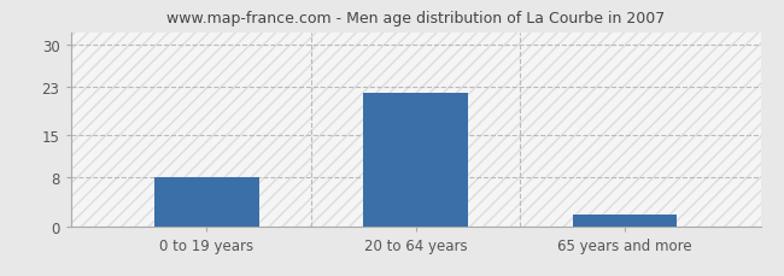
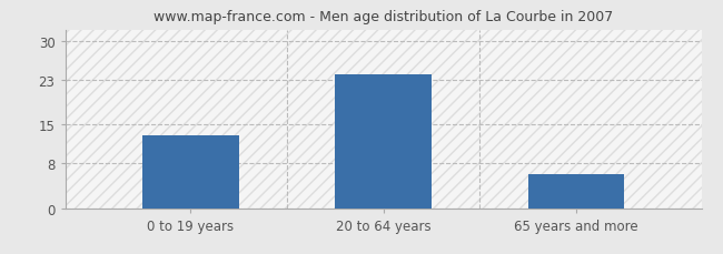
0 to 19 years: 8 -> 13
20 to 64 years: 22 -> 24
65 years and more: 2 -> 6
